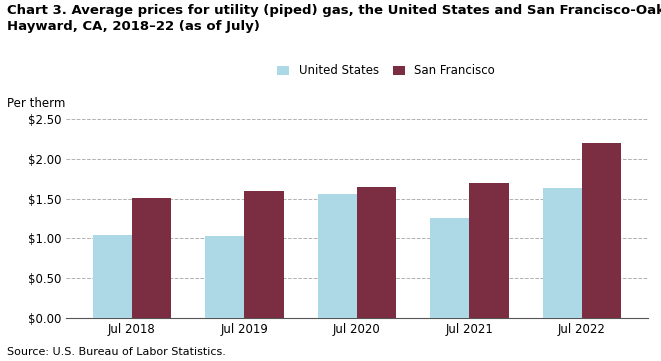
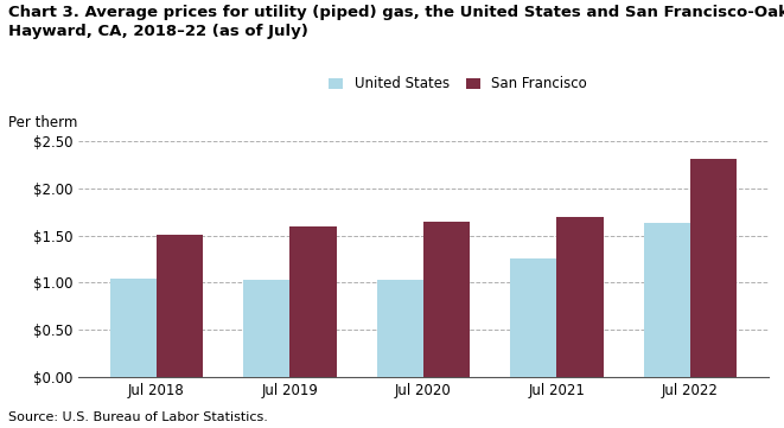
United States/Jul 2020: $1.56 -> $1.03
San Francisco/Jul 2022: $2.20 -> $2.31
